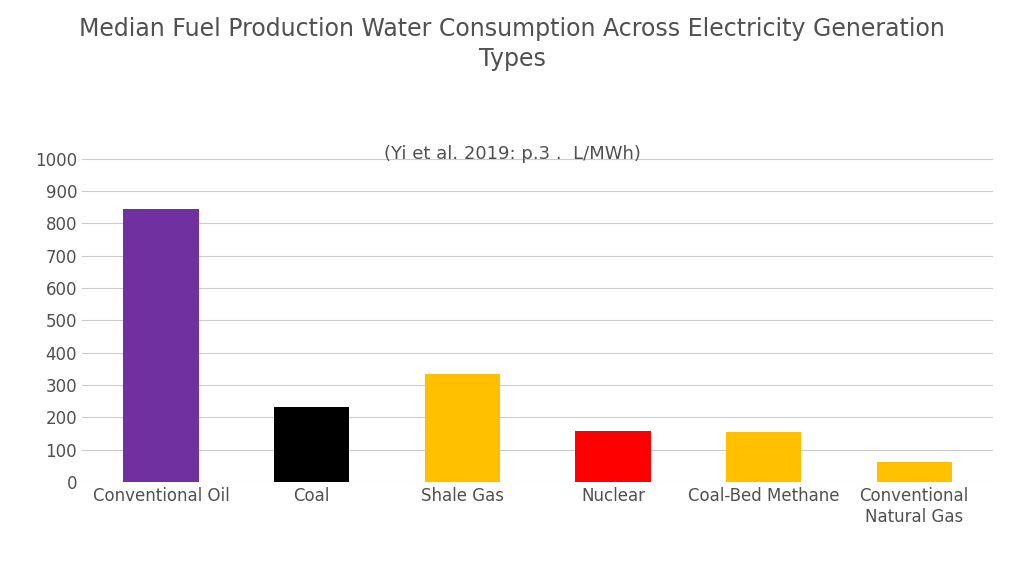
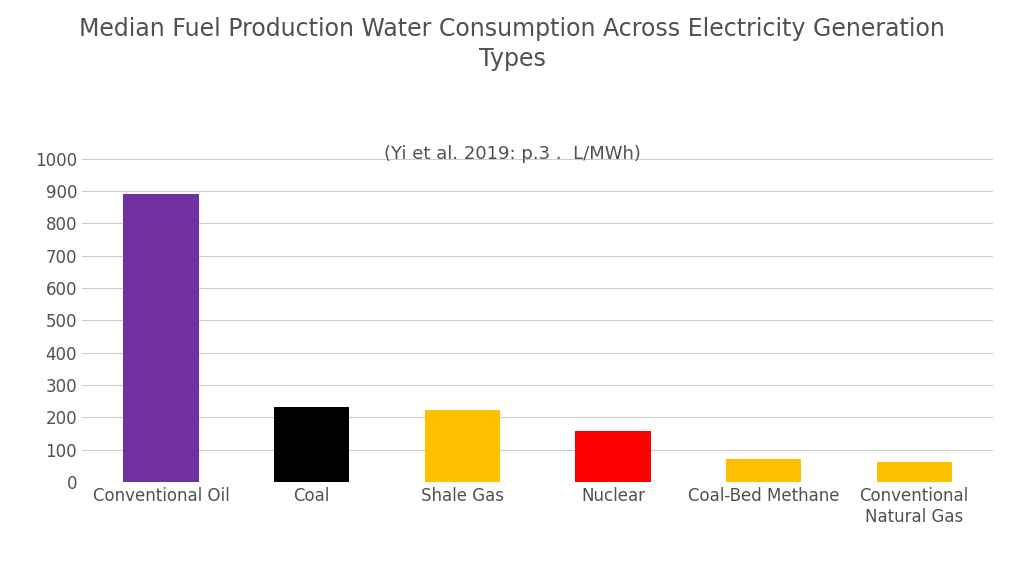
Conventional Oil: 845 -> 890
Shale Gas: 335 -> 222
Coal-Bed Methane: 155 -> 70
